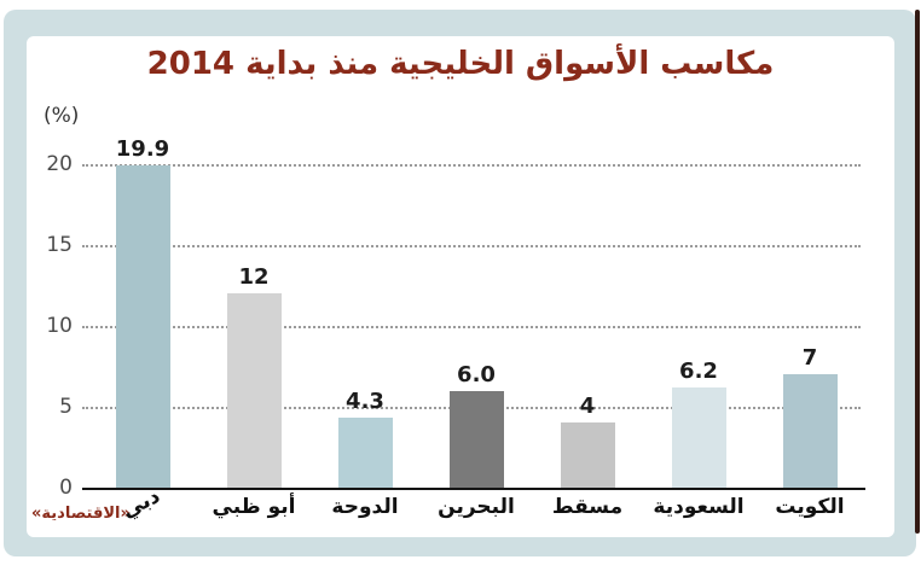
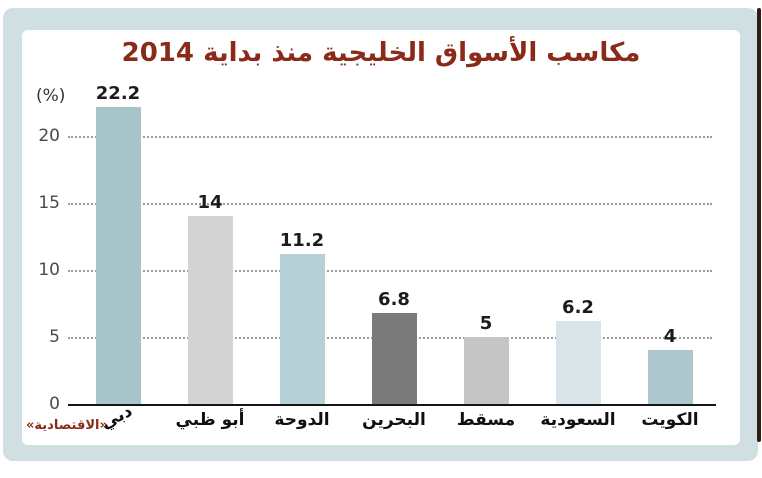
دبي: 19.9 -> 22.2
أبو ظبي: 12 -> 14
الدوحة: 4.3 -> 11.2
البحرين: 6.0 -> 6.8
مسقط: 4 -> 5
الكويت: 7 -> 4
